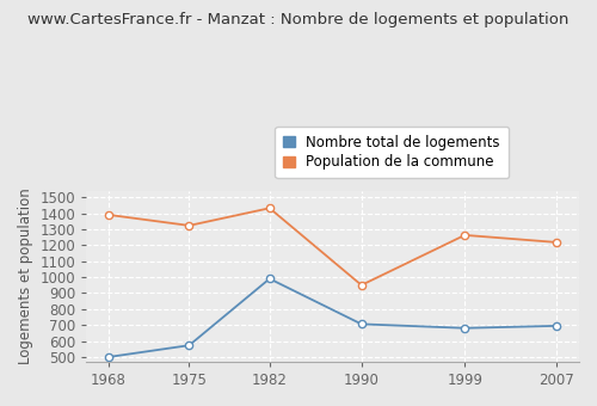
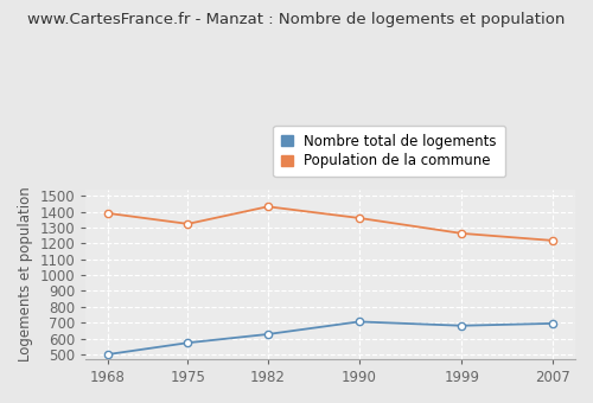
Nombre total de logements/1982: 990 -> 630
Population de la commune/1990: 950 -> 1360
